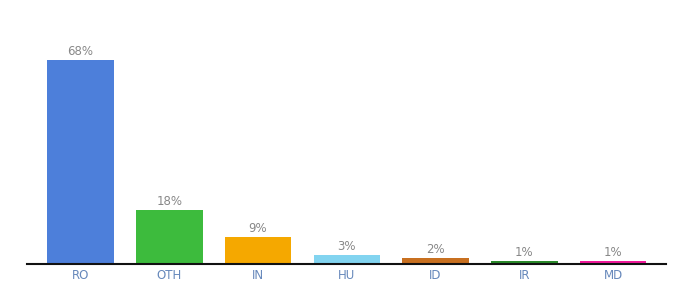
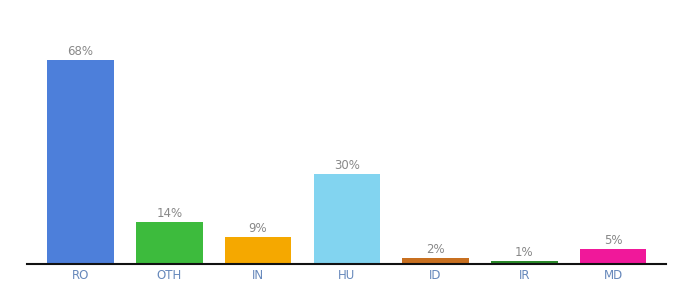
OTH: 18% -> 14%
HU: 3% -> 30%
MD: 1% -> 5%
